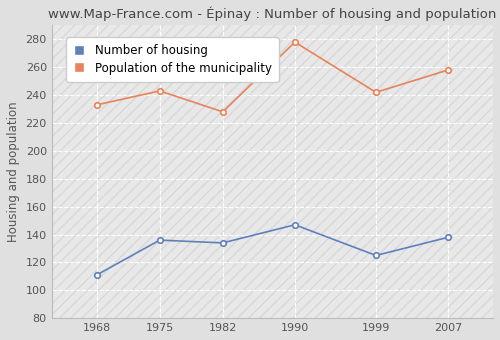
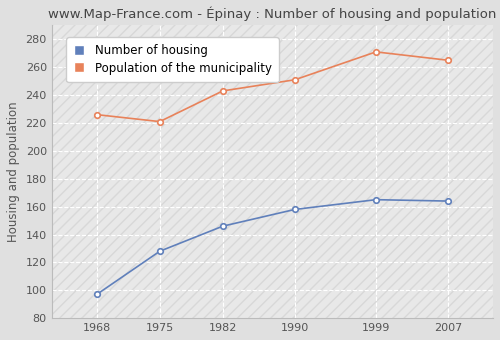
Number of housing/1968: 111 -> 97
Population of the municipality/1968: 233 -> 226
Number of housing/1975: 136 -> 128
Population of the municipality/1975: 243 -> 221
Number of housing/1982: 134 -> 146
Population of the municipality/1982: 228 -> 243
Number of housing/1990: 147 -> 158
Population of the municipality/1990: 278 -> 251
Number of housing/1999: 125 -> 165
Population of the municipality/1999: 242 -> 271
Number of housing/2007: 138 -> 164
Population of the municipality/2007: 258 -> 265
